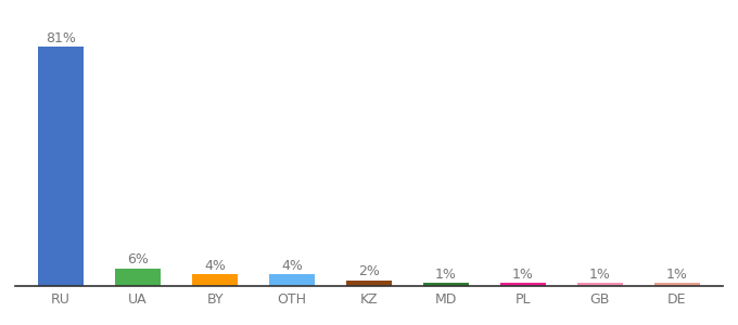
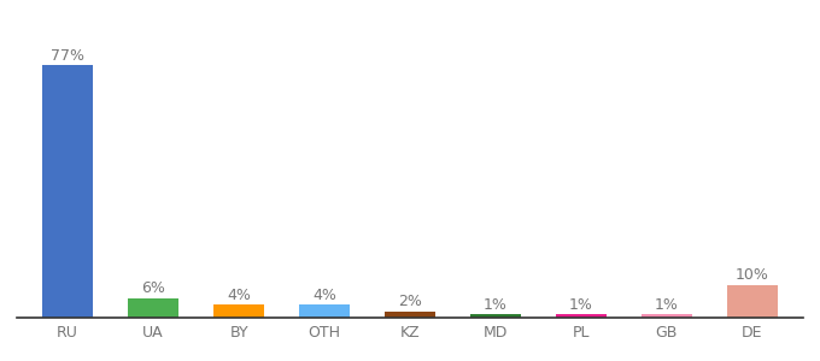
RU: 81% -> 77%
DE: 1% -> 10%
